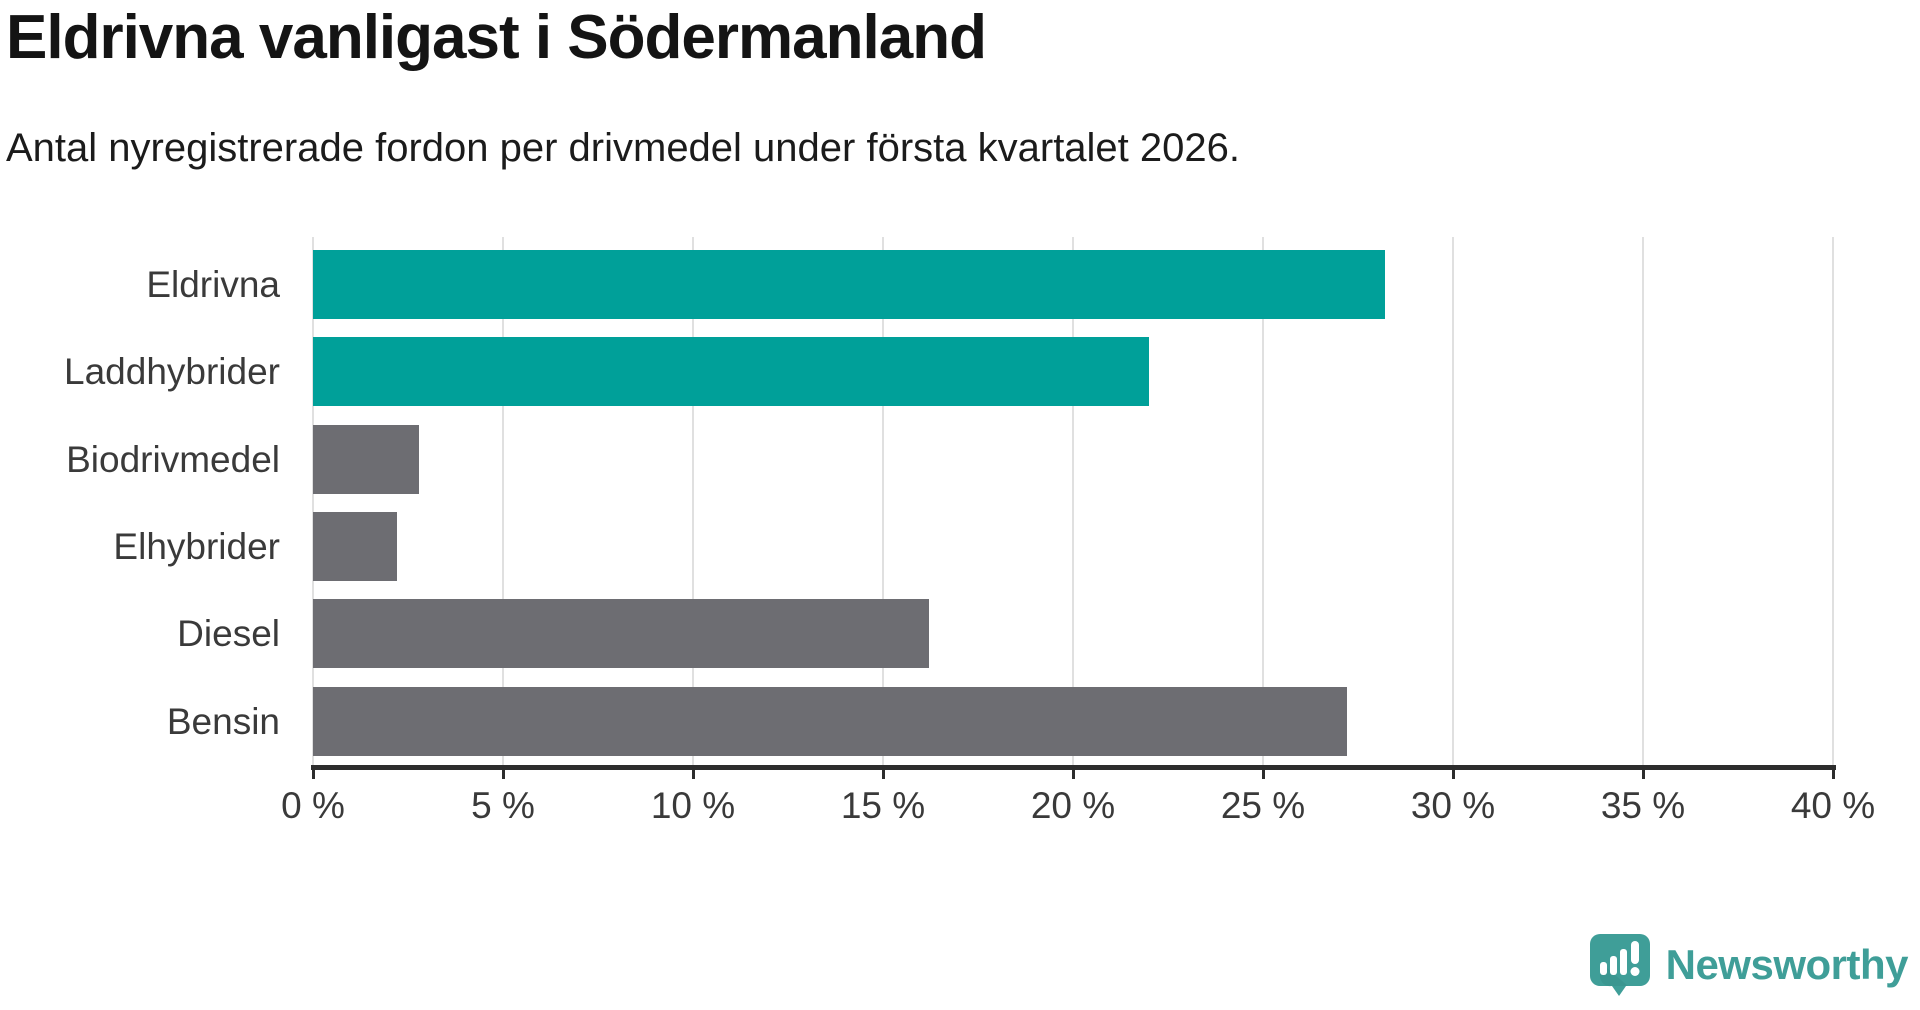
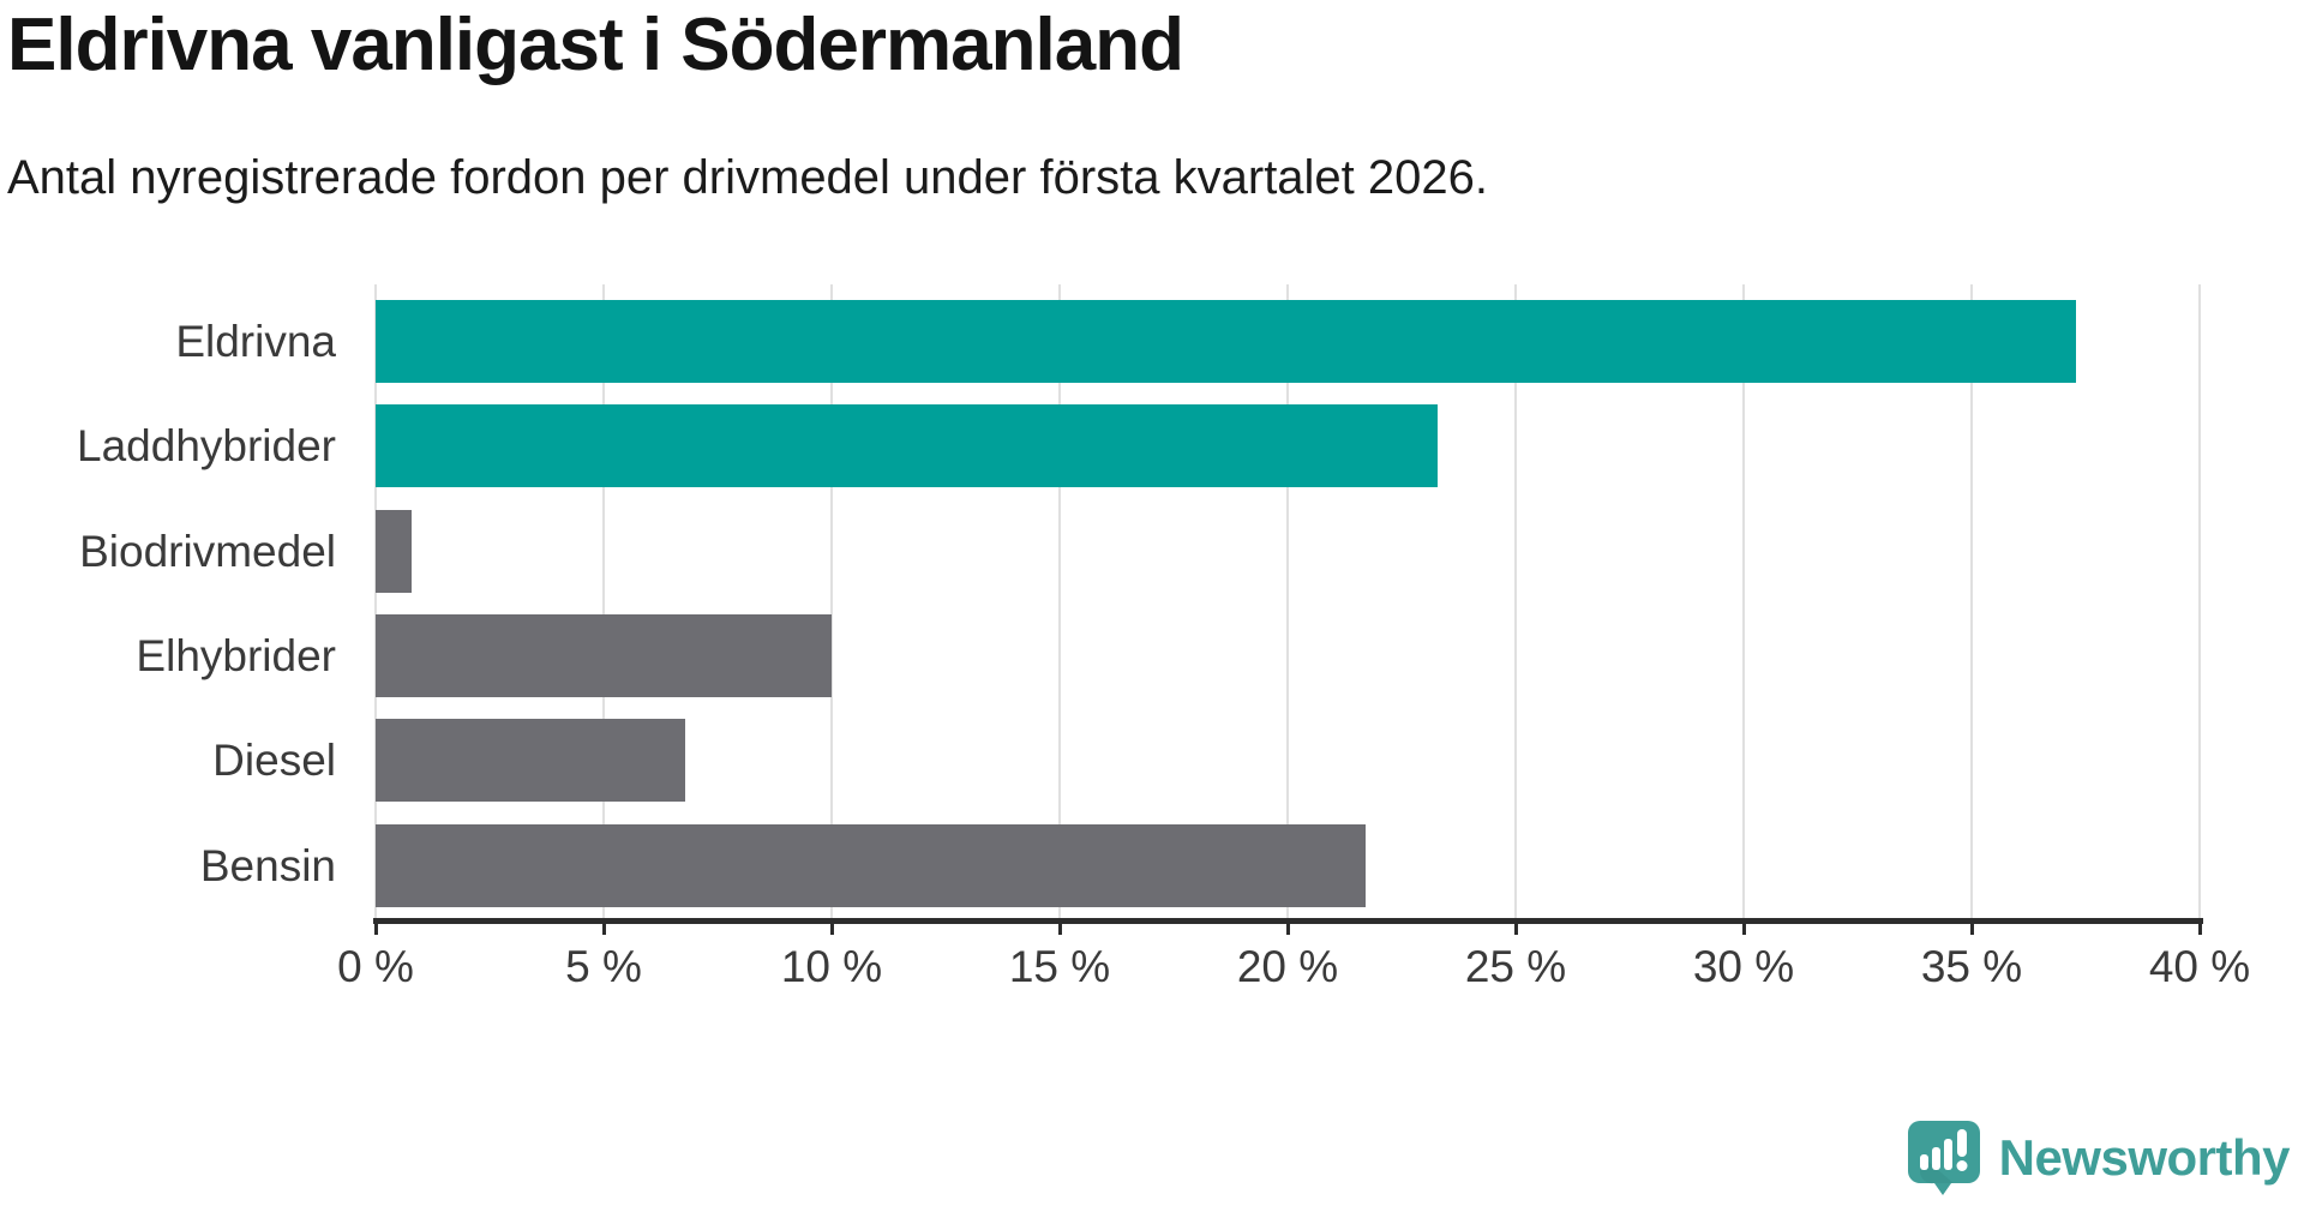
Eldrivna: 28.2% -> 37.3%
Laddhybrider: 22.0% -> 23.3%
Biodrivmedel: 2.8% -> 0.8%
Elhybrider: 2.2% -> 10.0%
Diesel: 16.2% -> 6.8%
Bensin: 27.2% -> 21.7%
